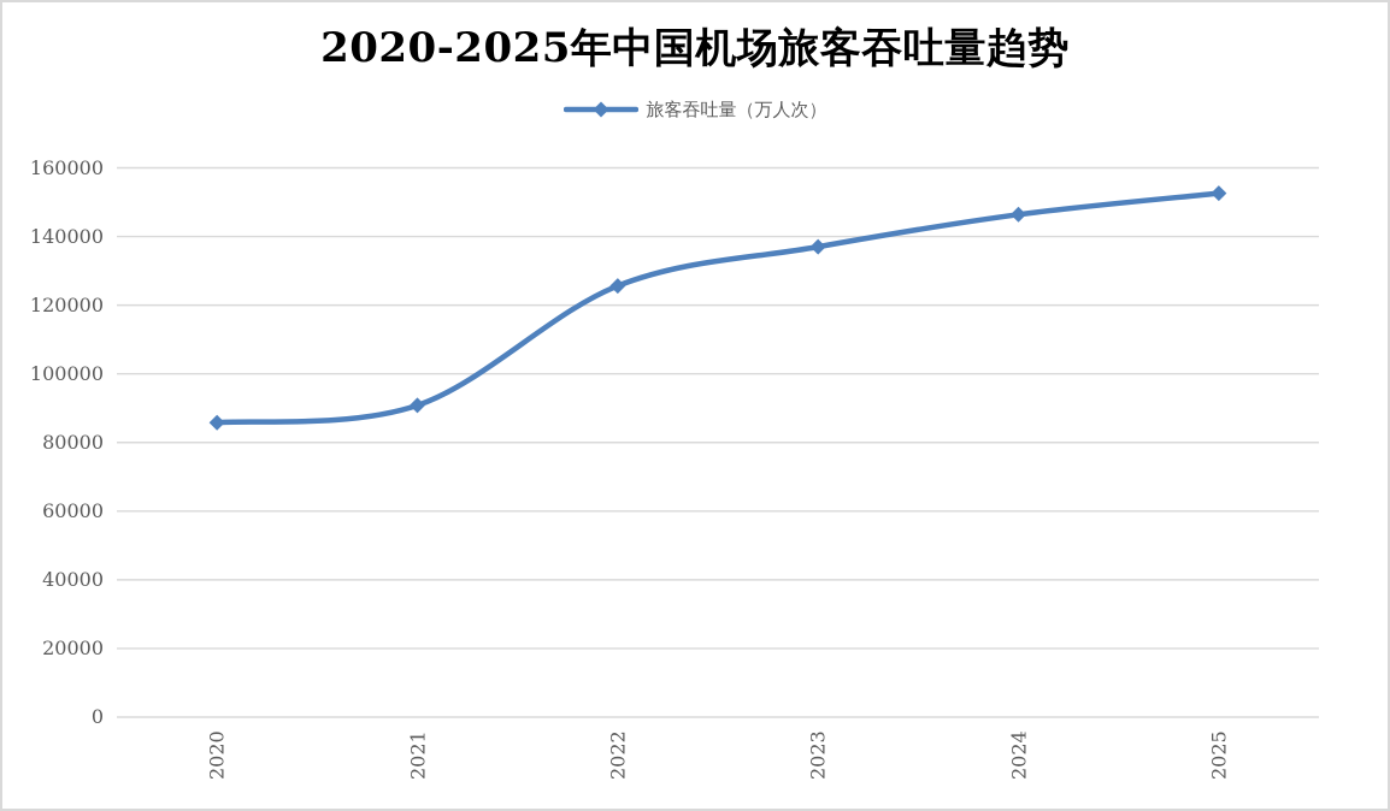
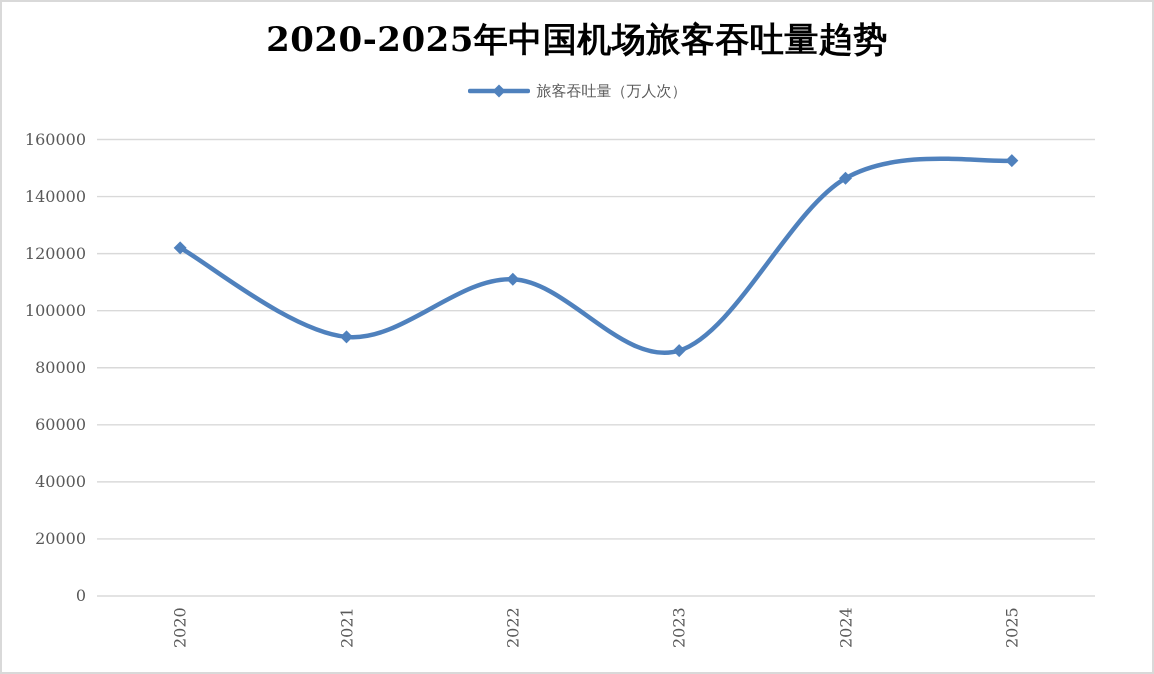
2020: 86000 -> 122000
2022: 126000 -> 111000
2023: 137000 -> 86000
